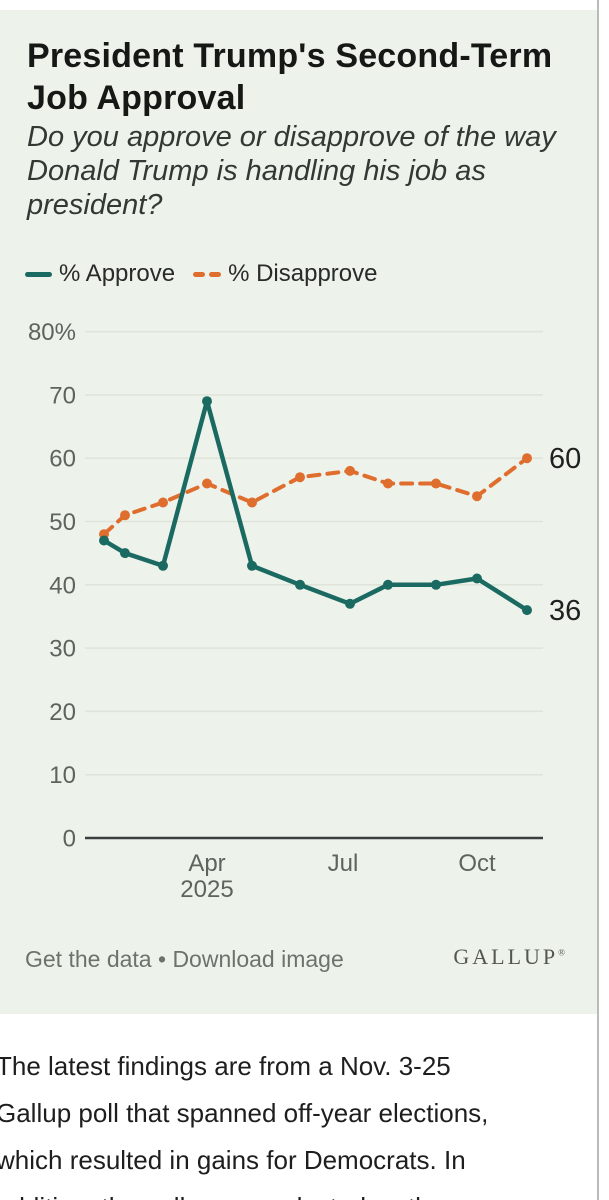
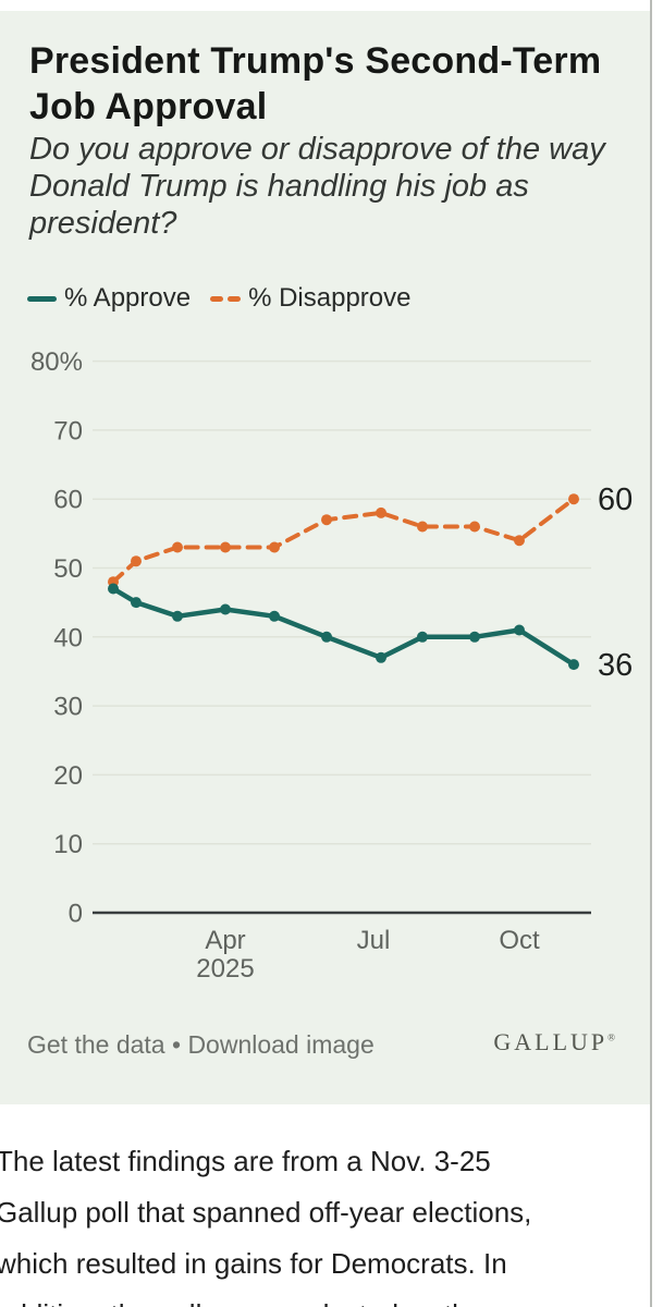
% Approve/Apr 2025: 69% -> 44%
% Disapprove/Apr 2025: 56% -> 53%
